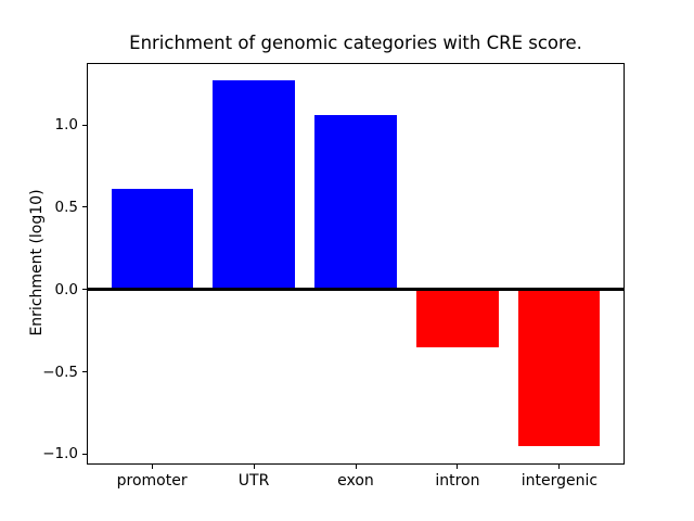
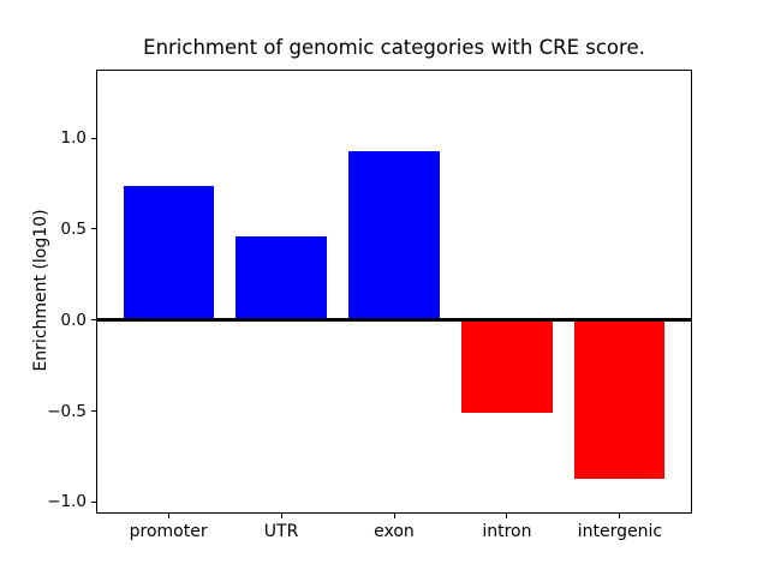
promoter: 0.61 -> 0.74
UTR: 1.27 -> 0.46
exon: 1.06 -> 0.93
intron: -0.35 -> -0.51
intergenic: -0.95 -> -0.87
